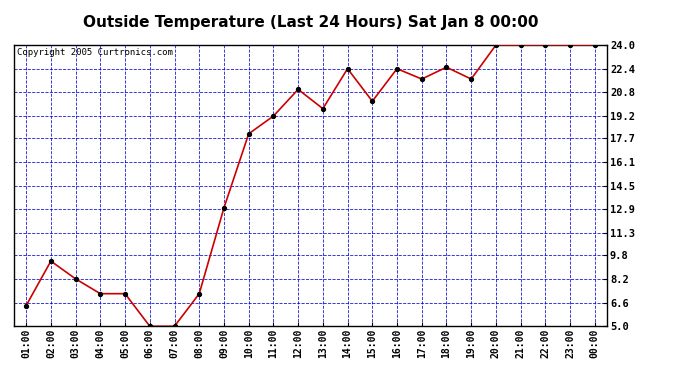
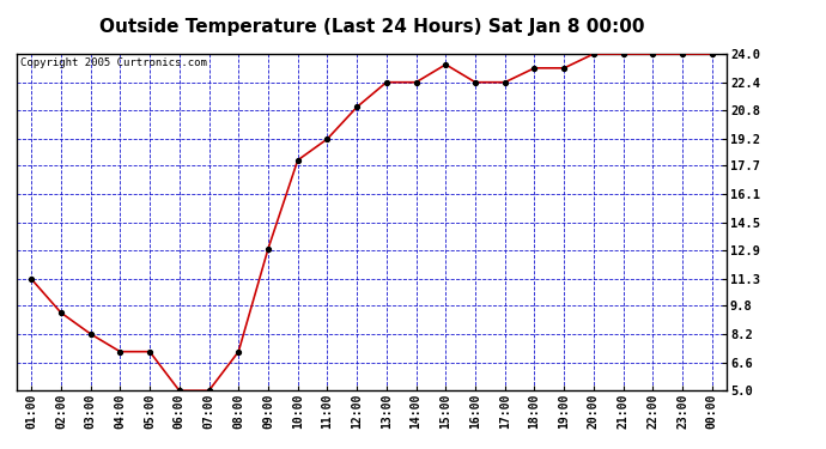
01:00: 6.4 -> 11.3
13:00: 19.7 -> 22.4
15:00: 20.2 -> 23.4
17:00: 21.7 -> 22.4
18:00: 22.5 -> 23.2
19:00: 21.7 -> 23.2
